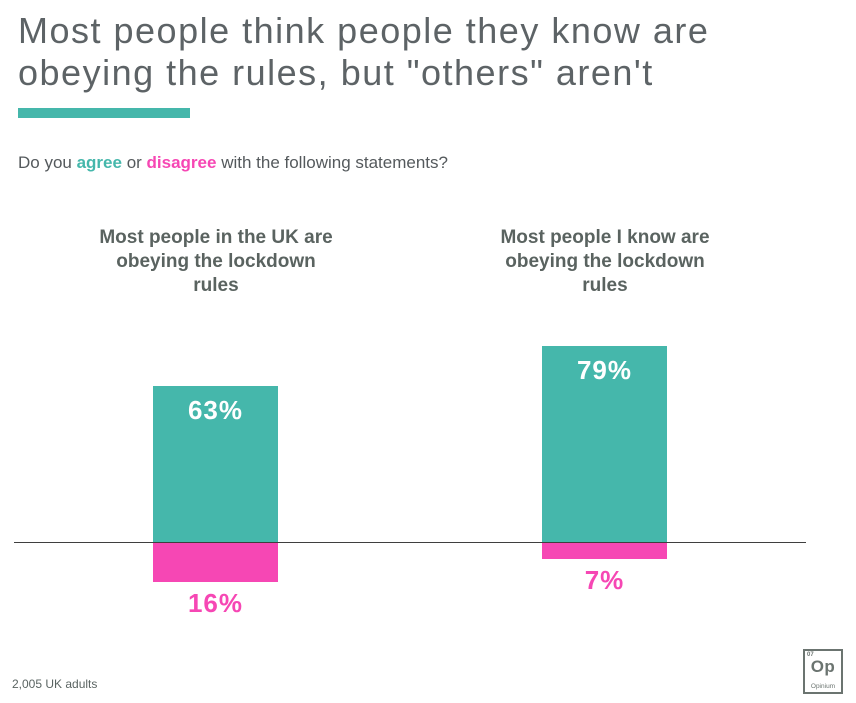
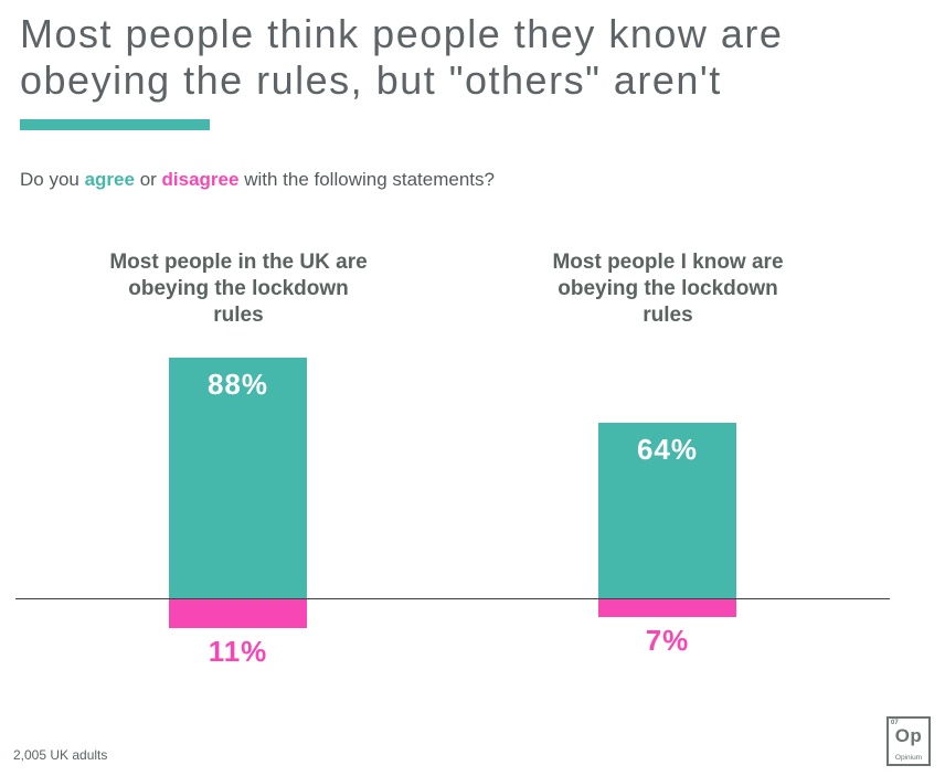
agree/Most people in the UK are obeying the lockdown rules: 63% -> 88%
disagree/Most people in the UK are obeying the lockdown rules: 16% -> 11%
agree/Most people I know are obeying the lockdown rules: 79% -> 64%
